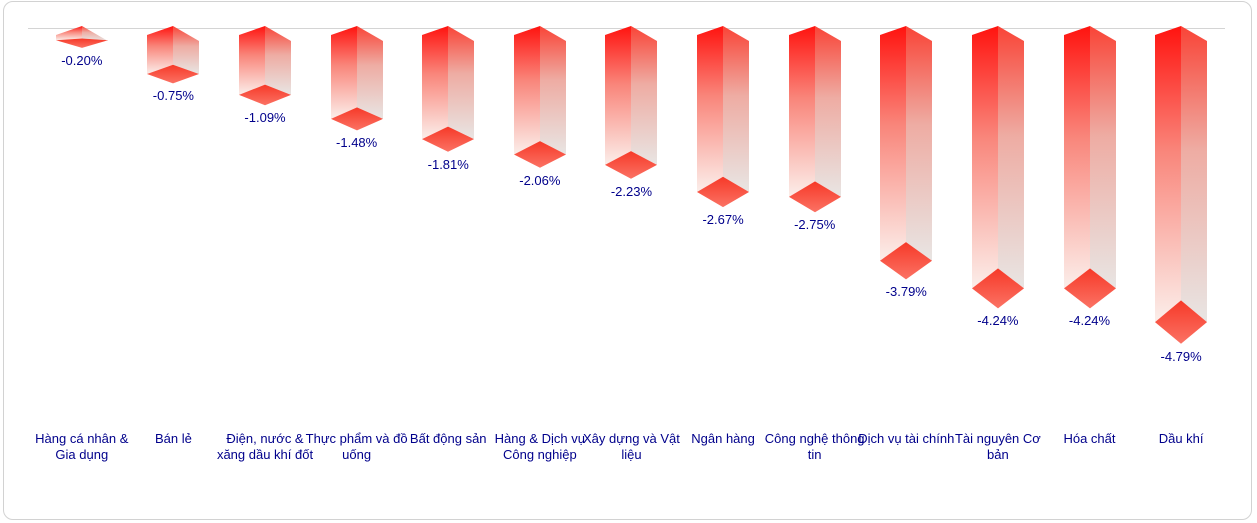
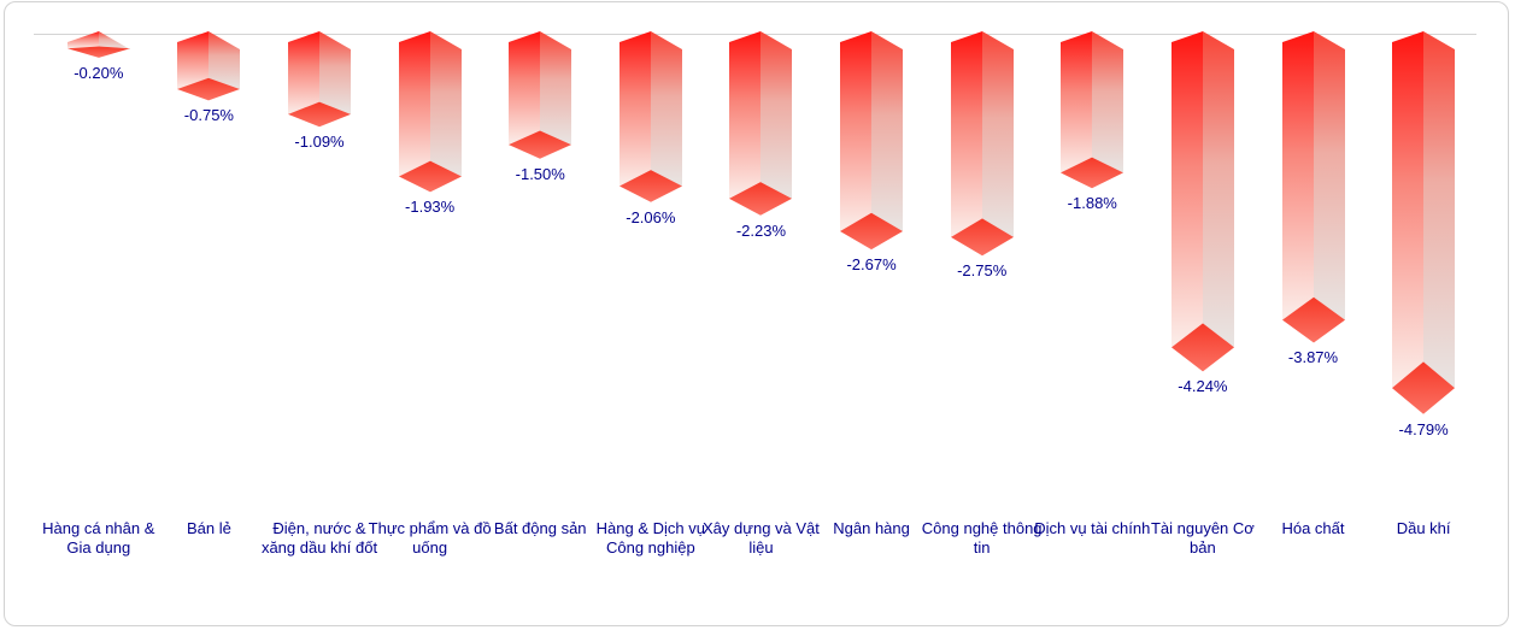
Thực phẩm và đồ uống: -1.48% -> -1.93%
Bất động sản: -1.81% -> -1.50%
Dịch vụ tài chính: -3.79% -> -1.88%
Hóa chất: -4.24% -> -3.87%
